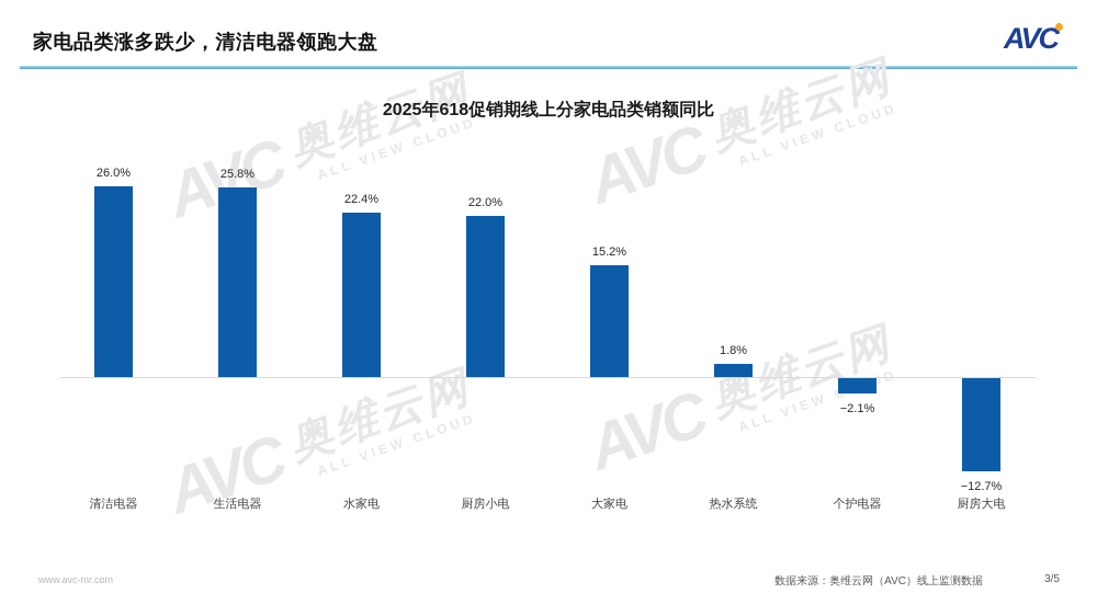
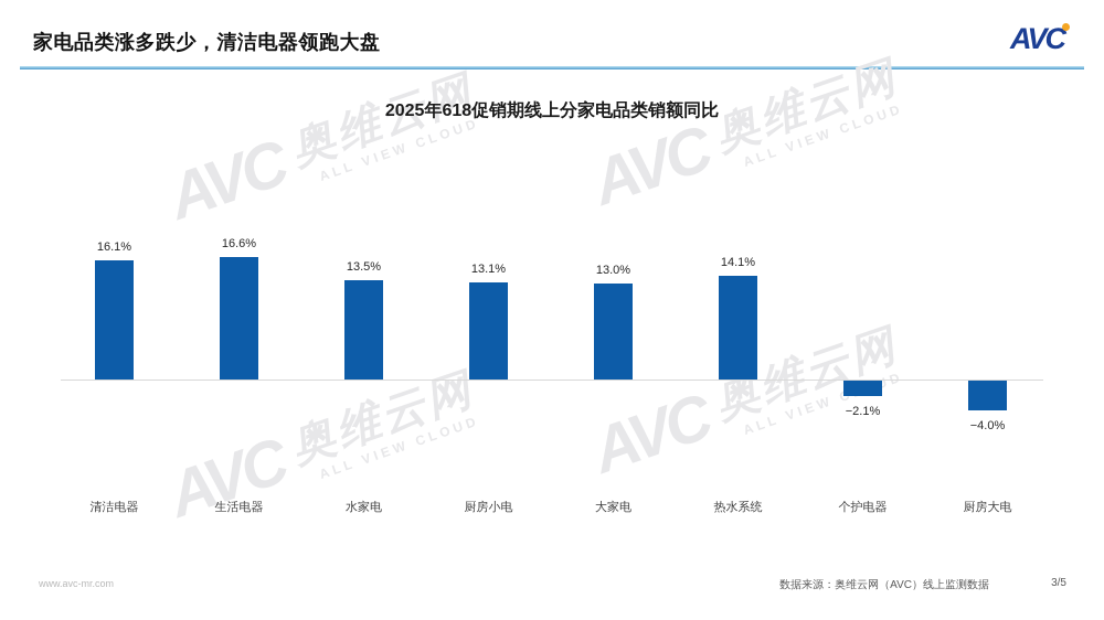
清洁电器: 26.0% -> 16.1%
生活电器: 25.8% -> 16.6%
水家电: 22.4% -> 13.5%
厨房小电: 22.0% -> 13.1%
大家电: 15.2% -> 13.0%
热水系统: 1.8% -> 14.1%
厨房大电: −12.7% -> −4.0%
